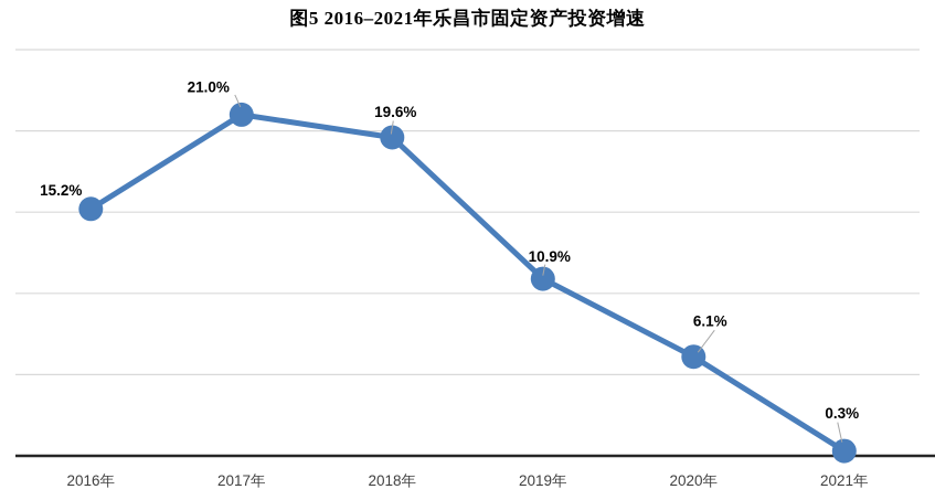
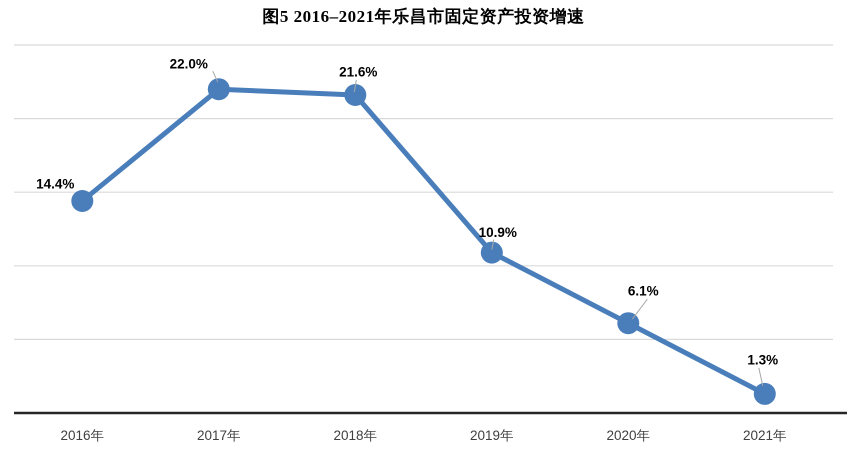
2016年: 15.2% -> 14.4%
2017年: 21.0% -> 22.0%
2018年: 19.6% -> 21.6%
2021年: 0.3% -> 1.3%
